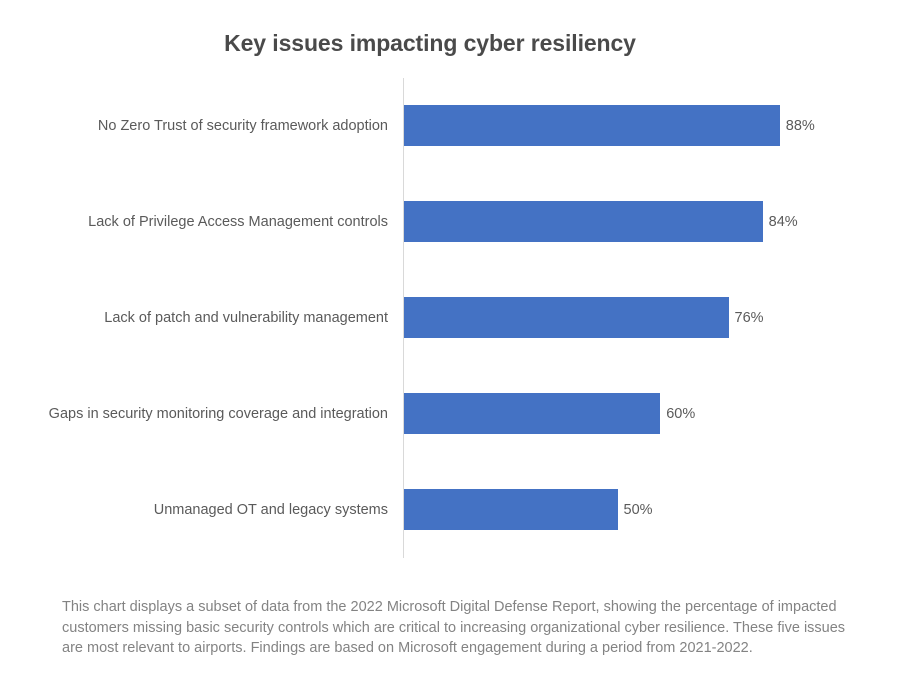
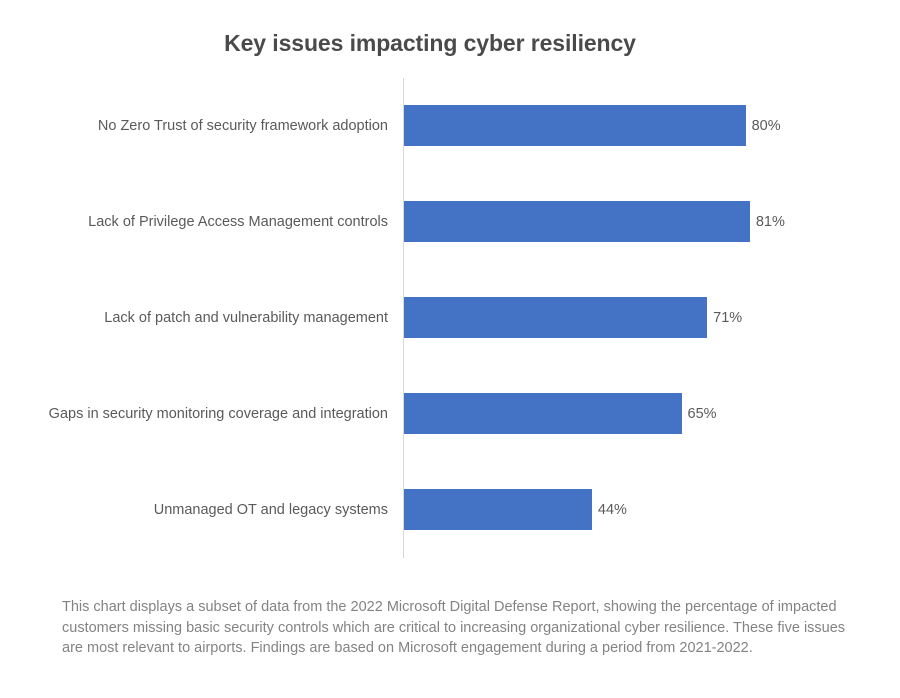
No Zero Trust of security framework adoption: 88% -> 80%
Lack of Privilege Access Management controls: 84% -> 81%
Lack of patch and vulnerability management: 76% -> 71%
Gaps in security monitoring coverage and integration: 60% -> 65%
Unmanaged OT and legacy systems: 50% -> 44%
